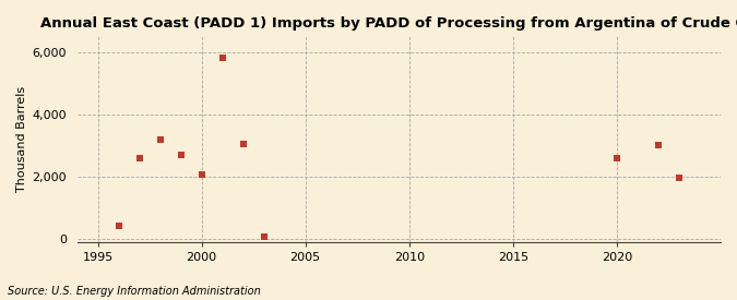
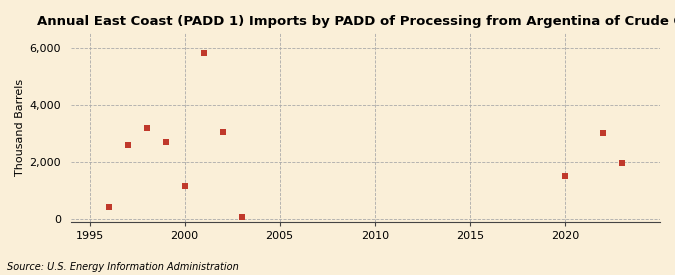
2000: 2,050 -> 1,150
2020: 2,600 -> 1,500
